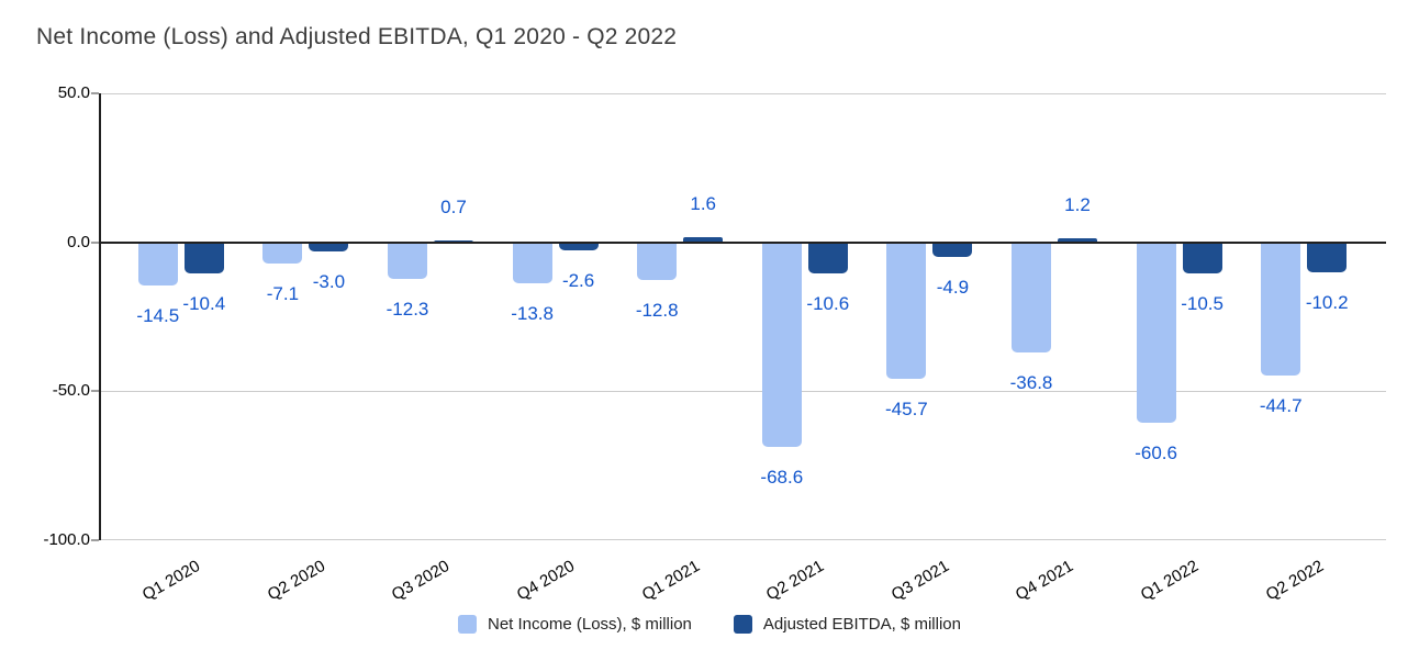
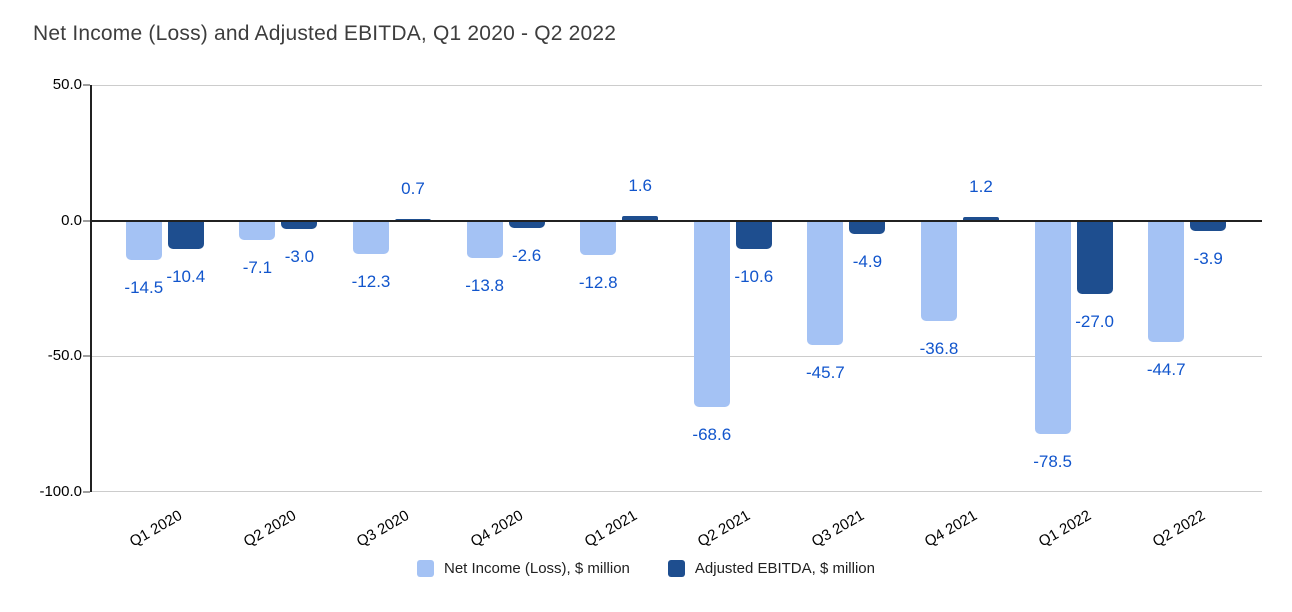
Net Income (Loss), $ million/Q1 2022: -60.6 -> -78.5
Adjusted EBITDA, $ million/Q1 2022: -10.5 -> -27.0
Adjusted EBITDA, $ million/Q2 2022: -10.2 -> -3.9
